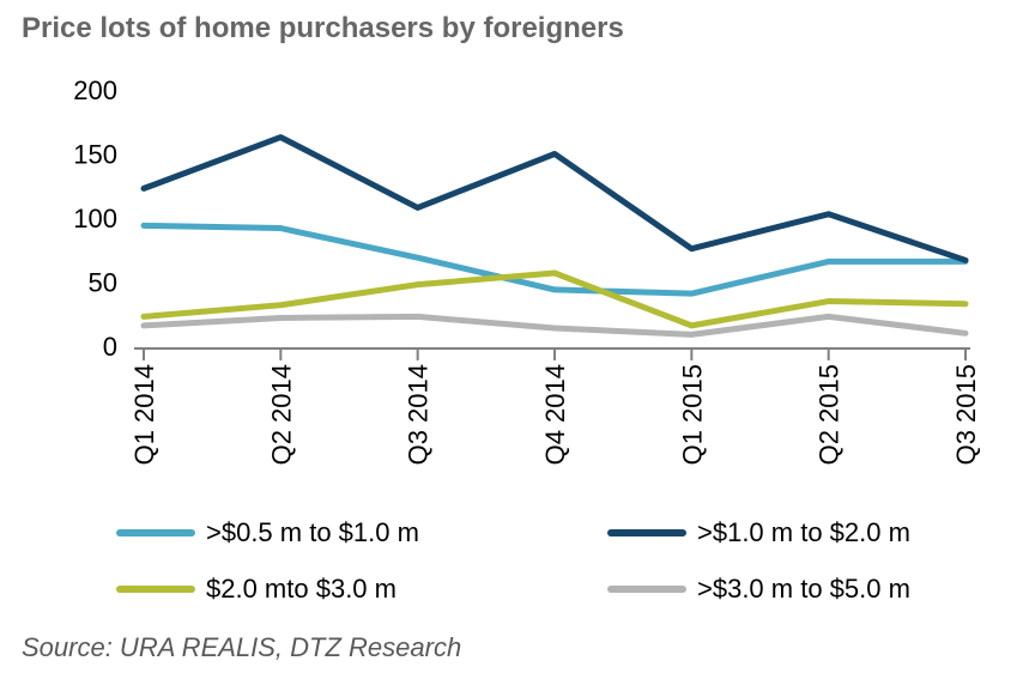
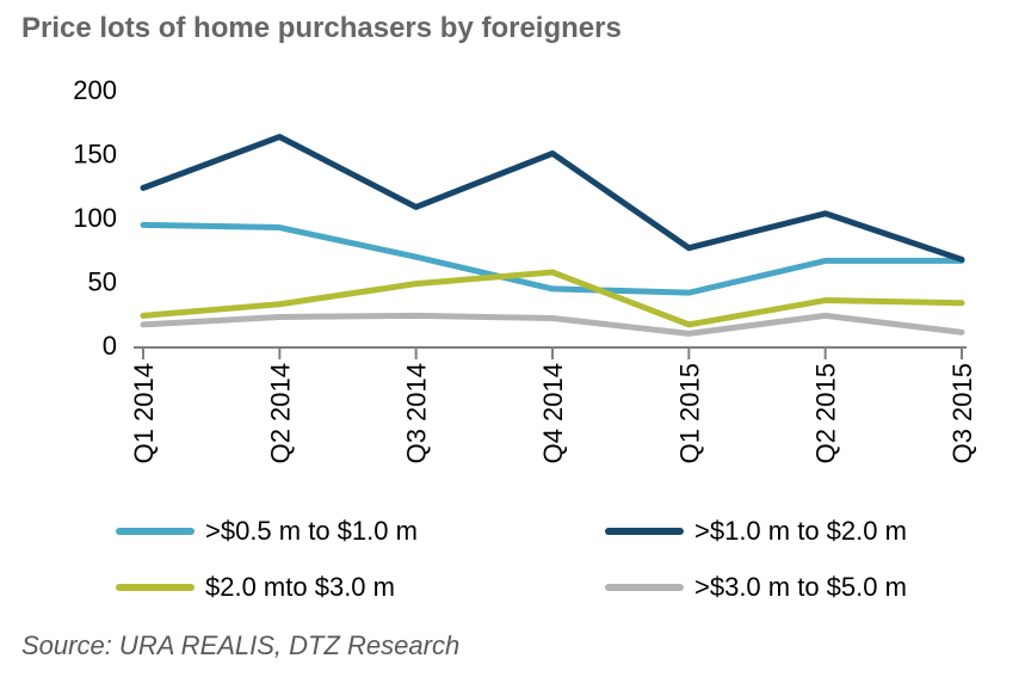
>$3.0 m to $5.0 m/Q4 2014: 14 -> 21
